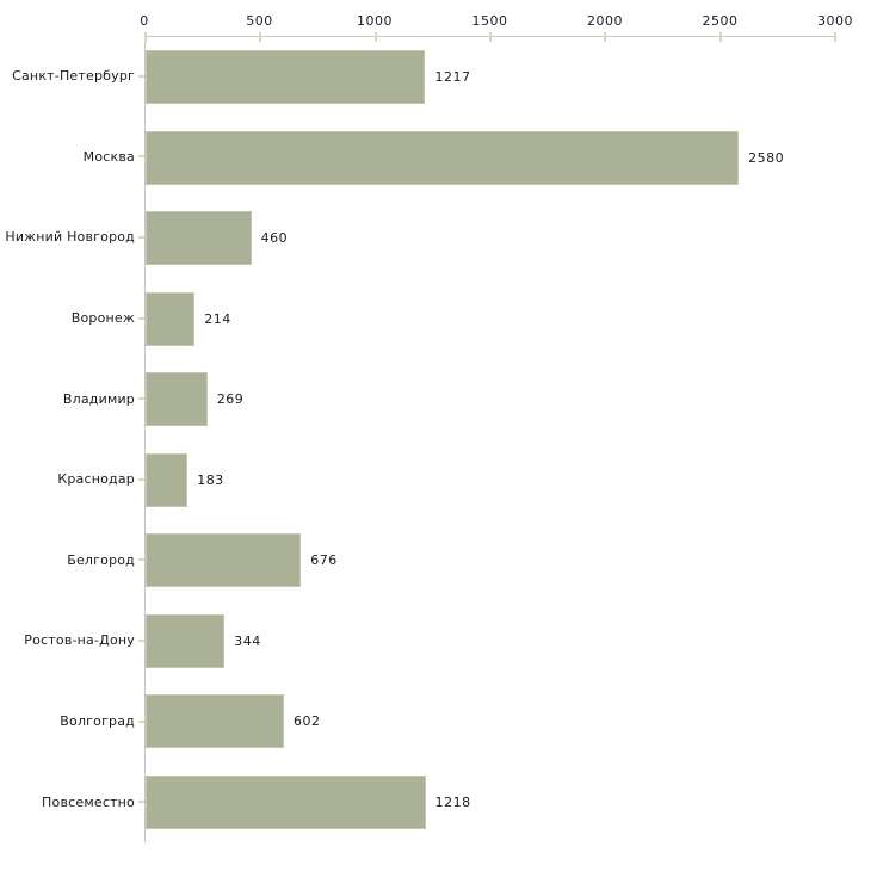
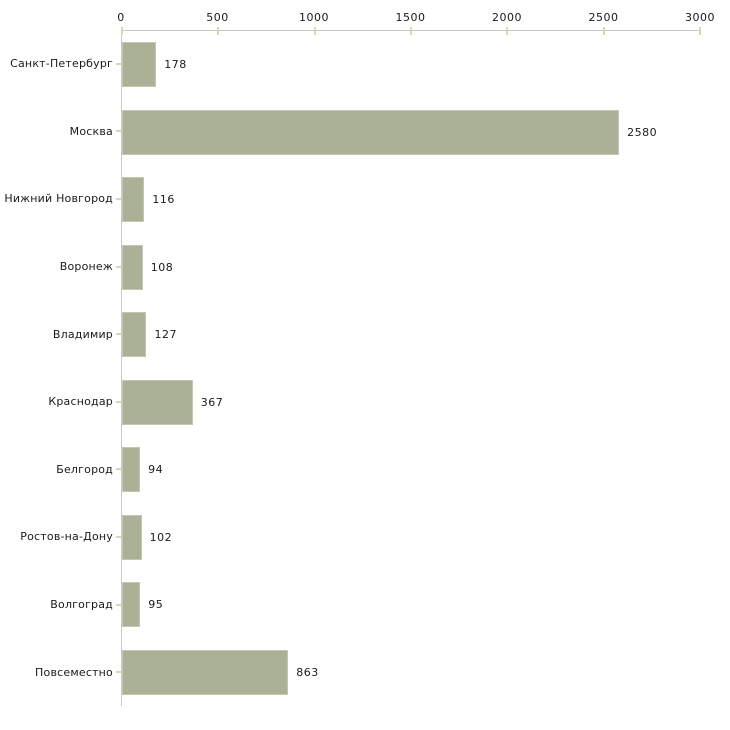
Санкт-Петербург: 1217 -> 178
Нижний Новгород: 460 -> 116
Воронеж: 214 -> 108
Владимир: 269 -> 127
Краснодар: 183 -> 367
Белгород: 676 -> 94
Ростов-на-Дону: 344 -> 102
Волгоград: 602 -> 95
Повсеместно: 1218 -> 863
